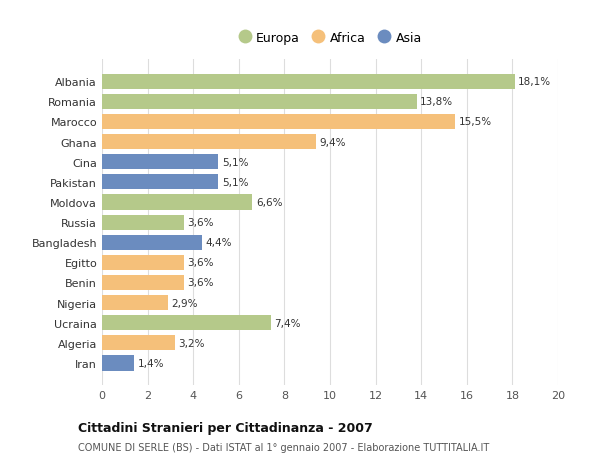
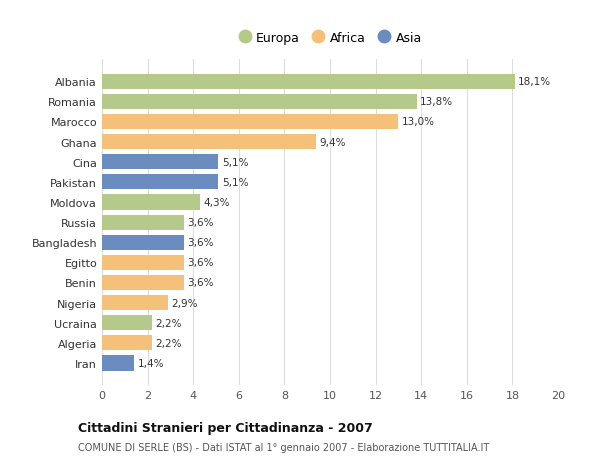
Marocco: 15,5% -> 13,0%
Moldova: 6,6% -> 4,3%
Bangladesh: 4,4% -> 3,6%
Ucraina: 7,4% -> 2,2%
Algeria: 3,2% -> 2,2%
